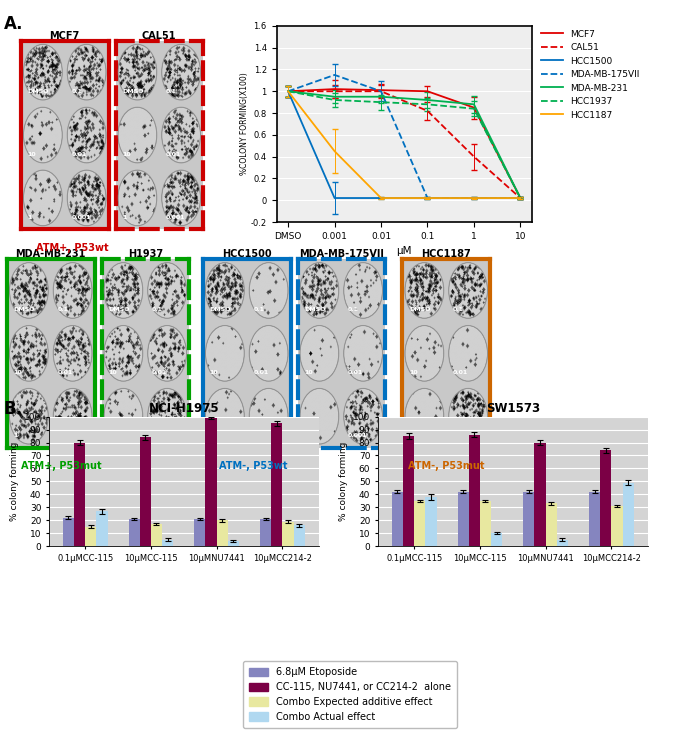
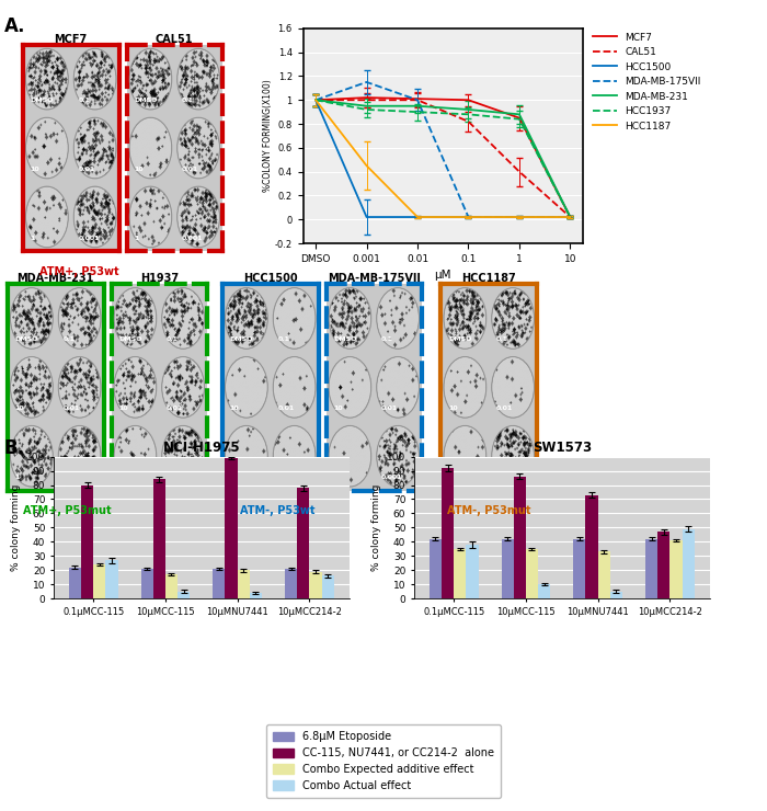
NCI-H1975/Combo Expected additive effect/0.1μMCC-115: 15 -> 24
NCI-H1975/CC-115, NU7441, or CC214-2 alone/10μMCC214-2: 95 -> 78
SW1573/CC-115, NU7441, or CC214-2 alone/0.1μMCC-115: 85 -> 92
SW1573/CC-115, NU7441, or CC214-2 alone/10μMNU7441: 80 -> 73
SW1573/CC-115, NU7441, or CC214-2 alone/10μMCC214-2: 74 -> 47
SW1573/Combo Expected additive effect/10μMCC214-2: 31 -> 41
